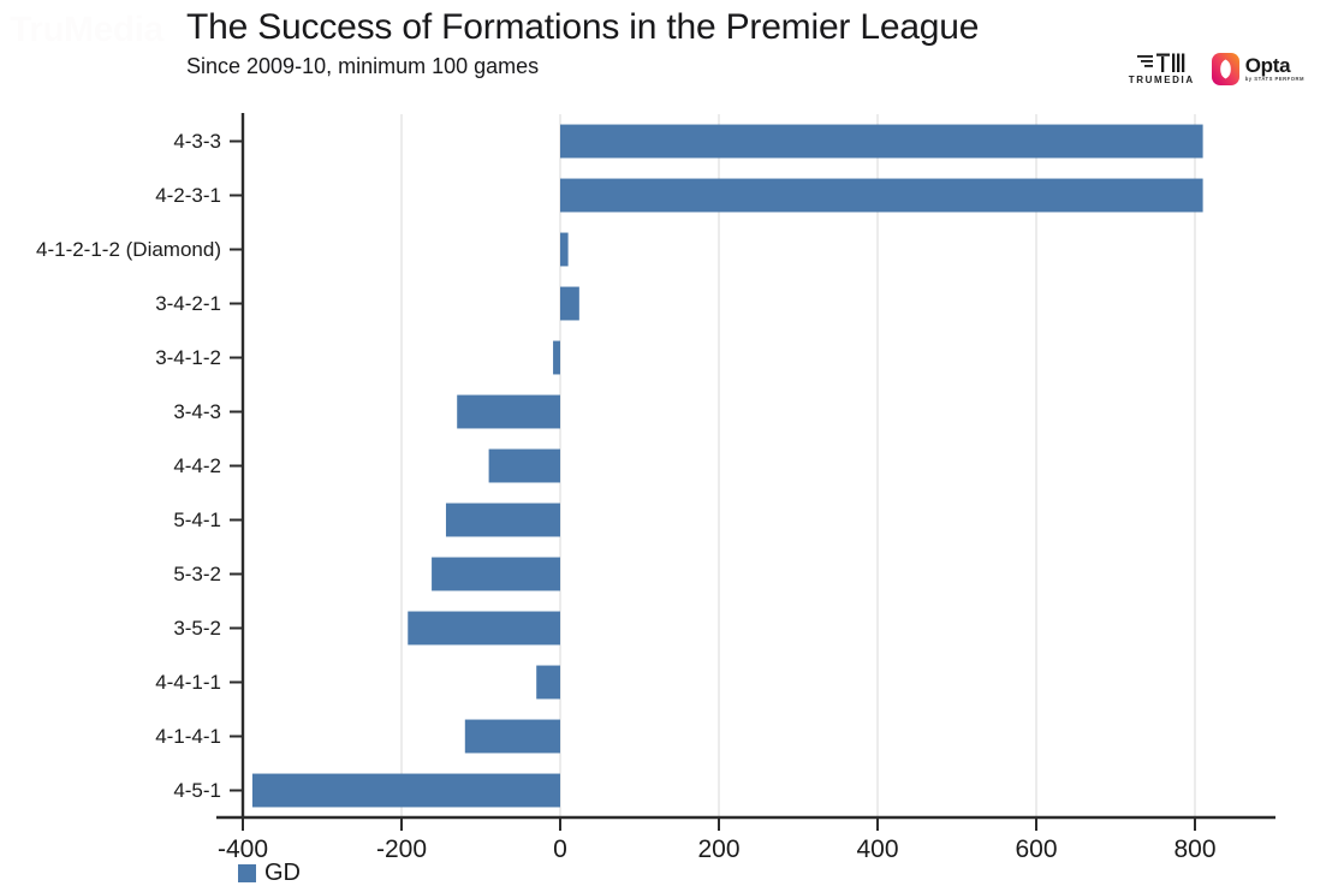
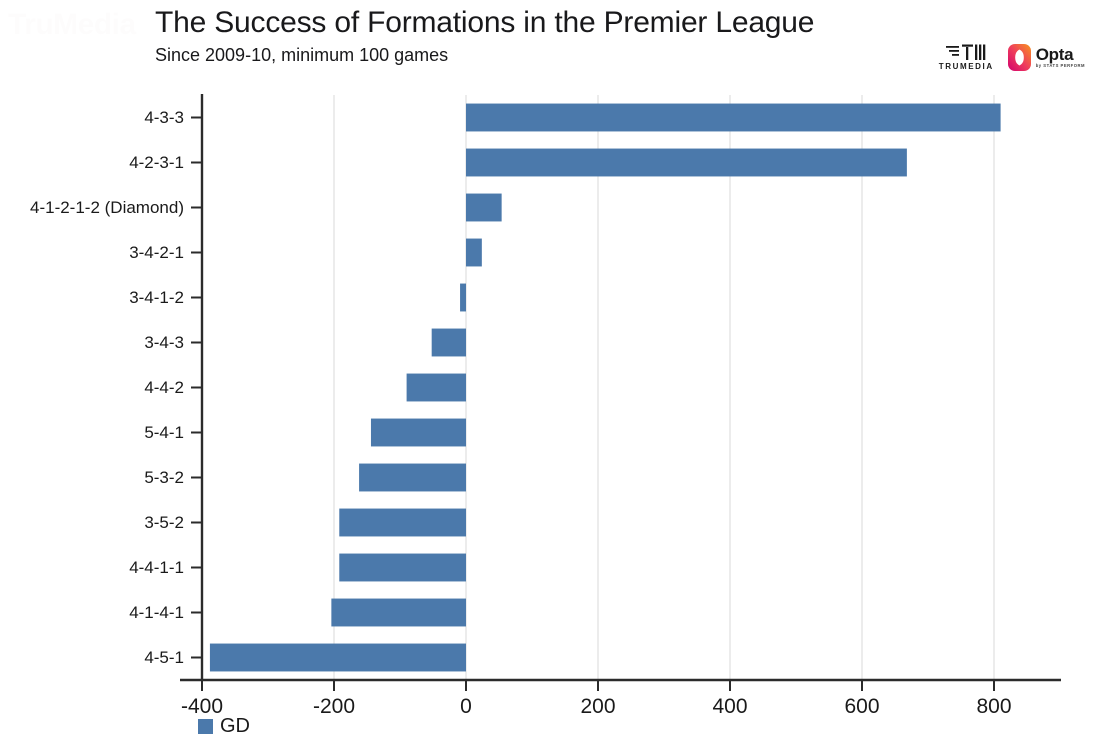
4-2-3-1: 810 -> 670
4-1-2-1-2 (Diamond): 10 -> 50
3-4-3: -130 -> -50
4-4-1-1: -30 -> -190
4-1-4-1: -120 -> -200
